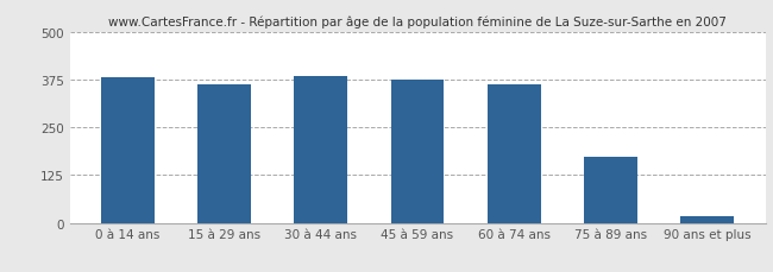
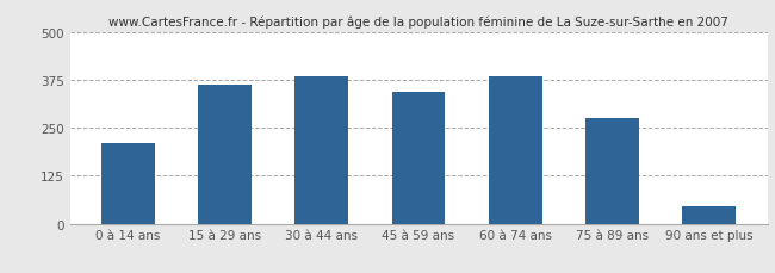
0 à 14 ans: 381 -> 210
45 à 59 ans: 376 -> 345
60 à 74 ans: 363 -> 385
75 à 89 ans: 172 -> 275
90 ans et plus: 18 -> 45
